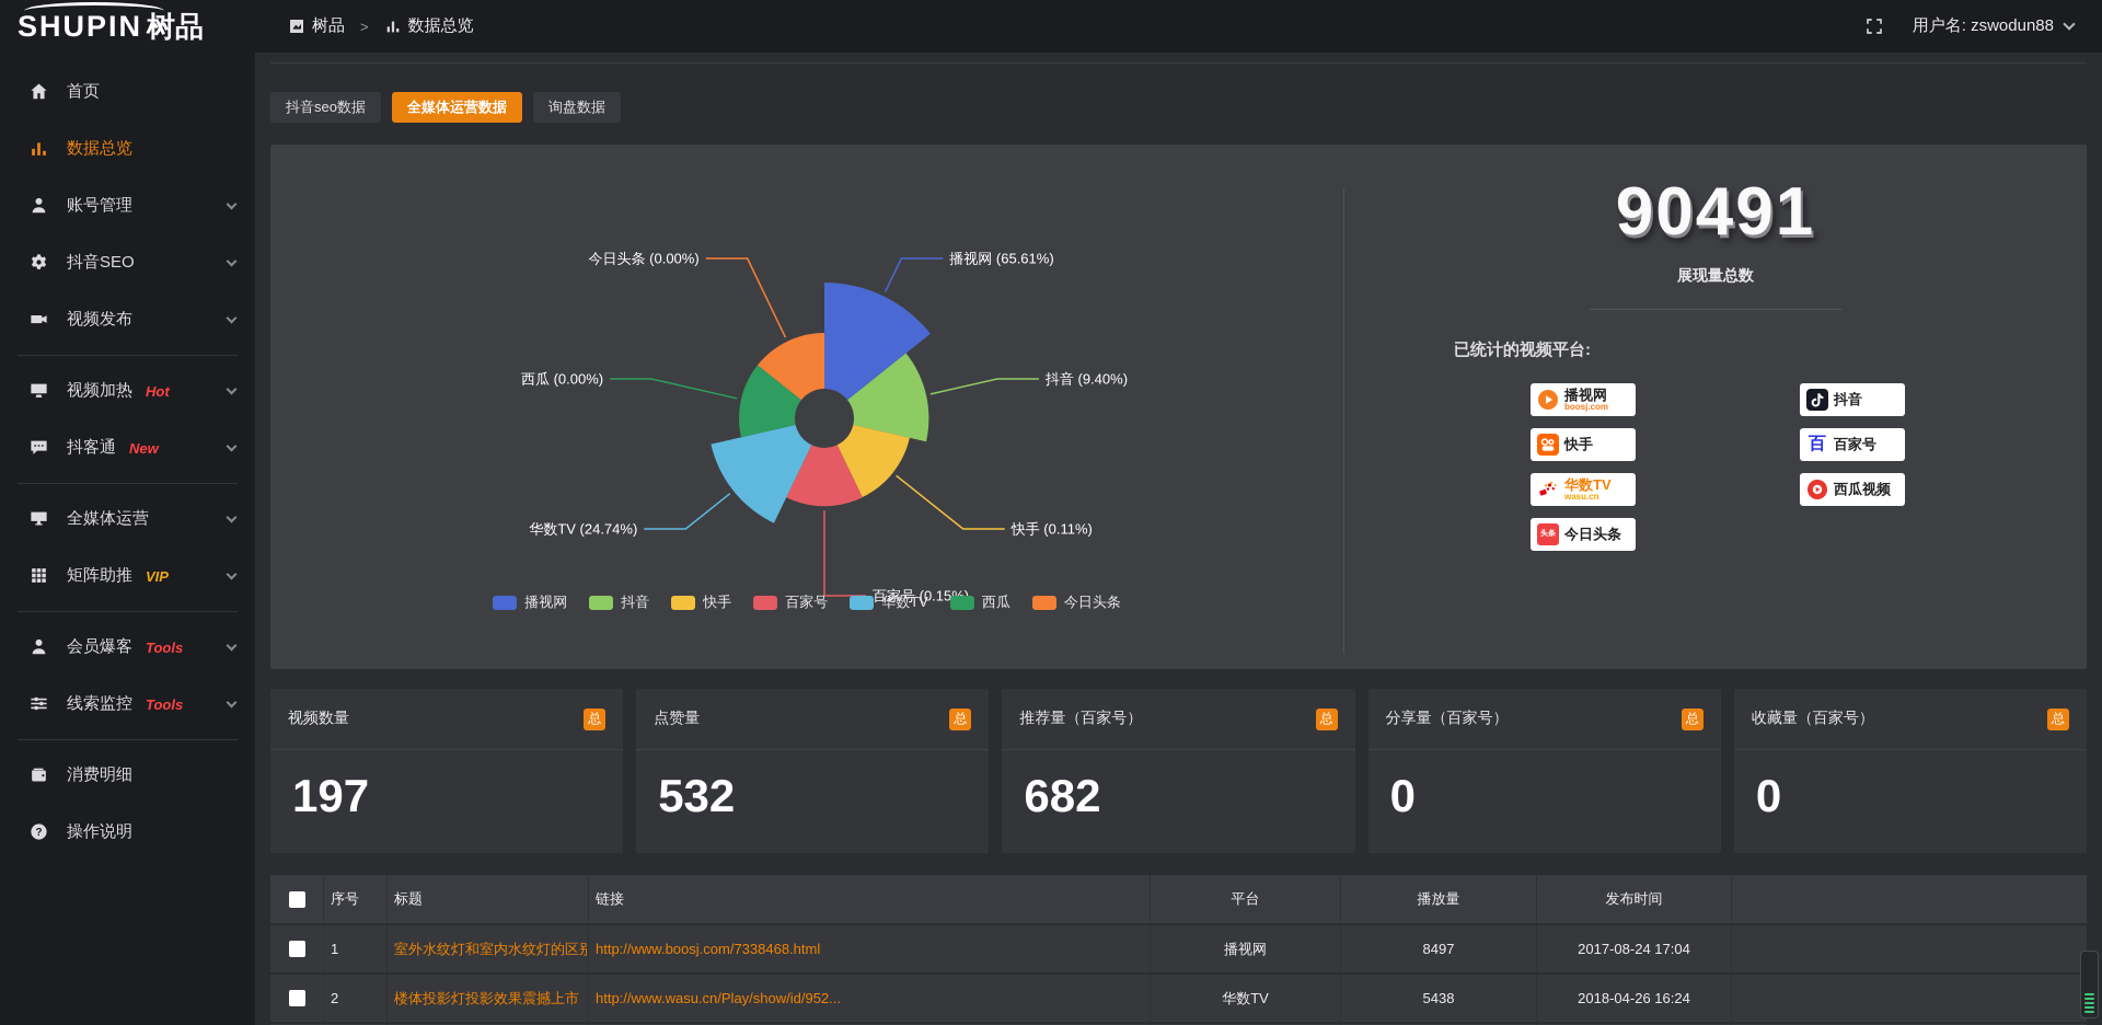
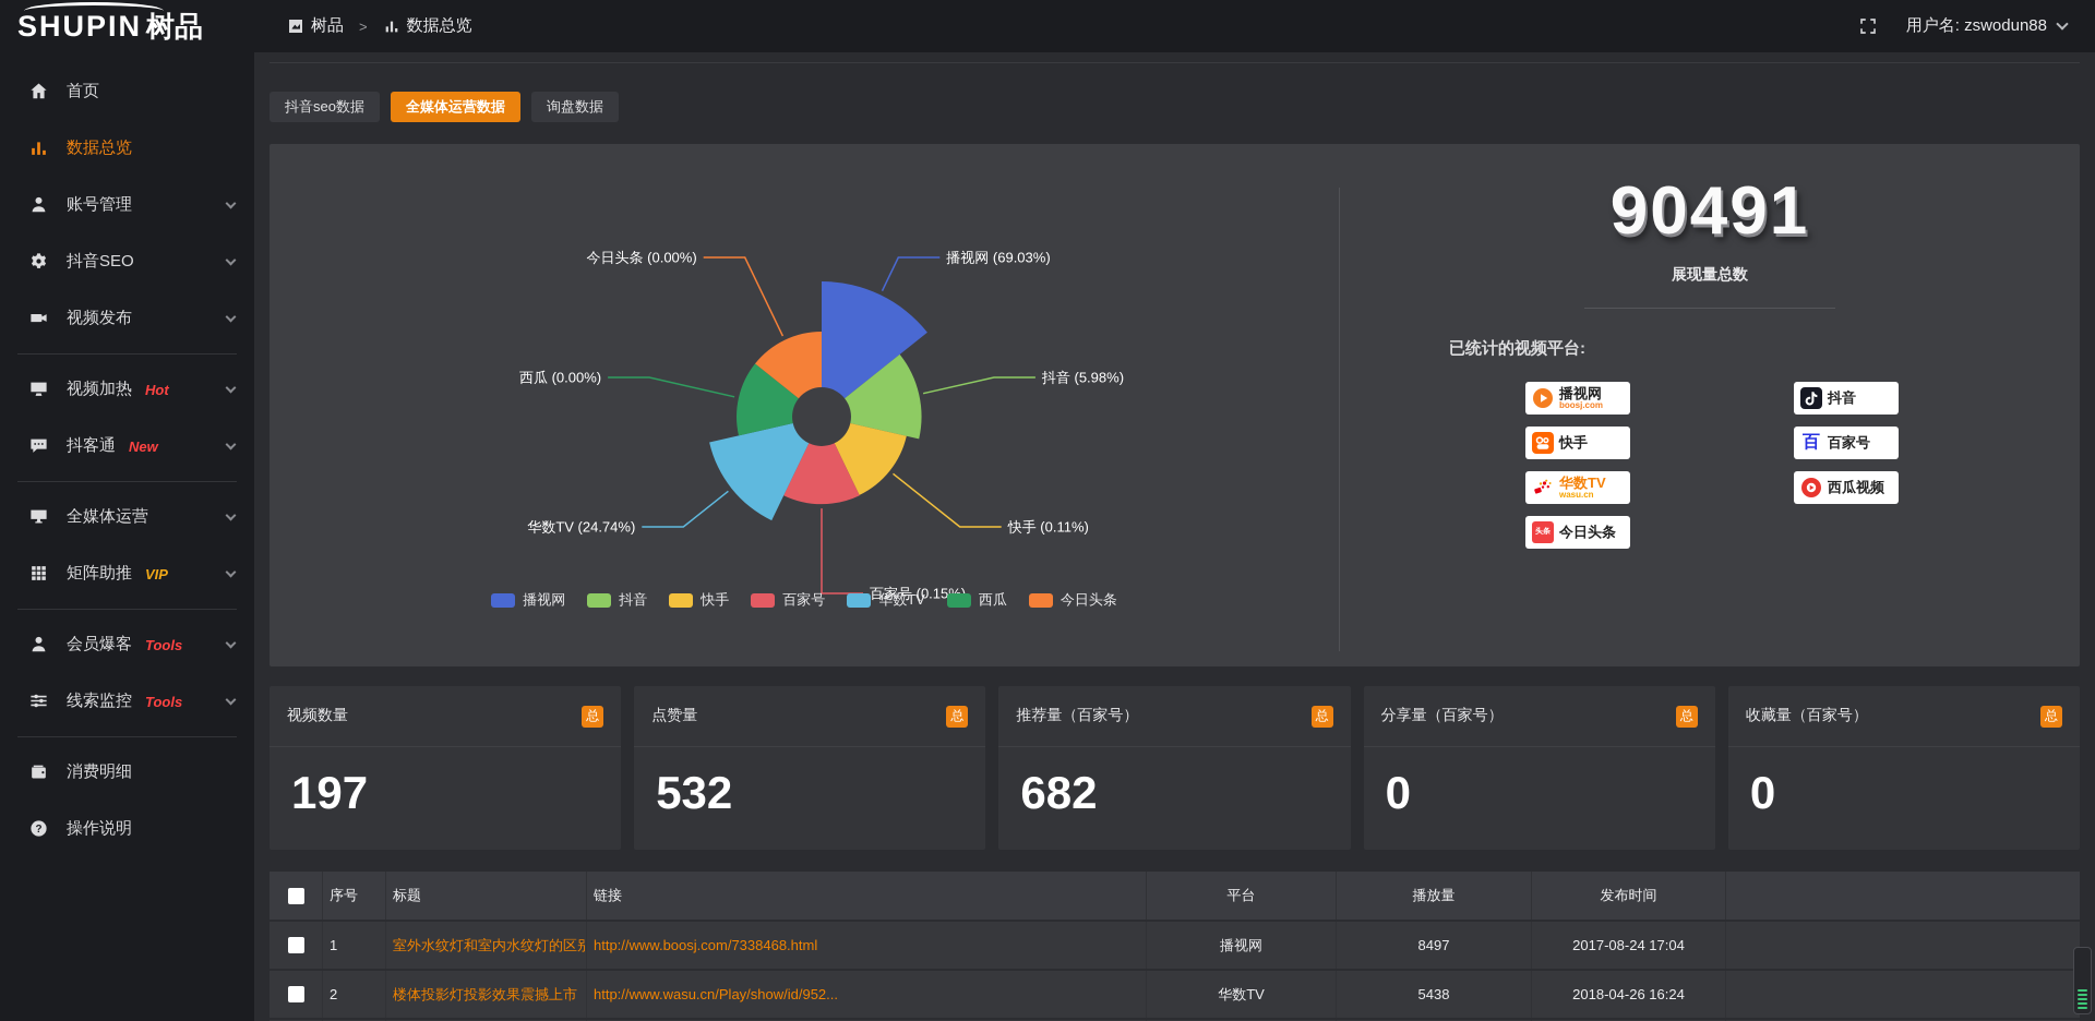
播视网: 65.61% -> 69.03%
抖音: 9.40% -> 5.98%
